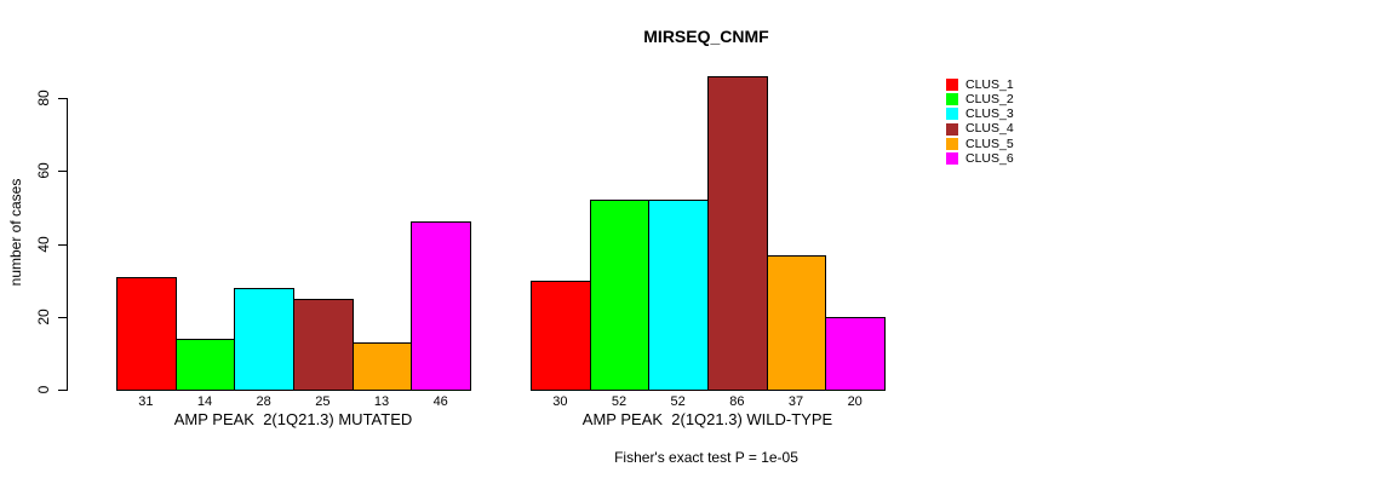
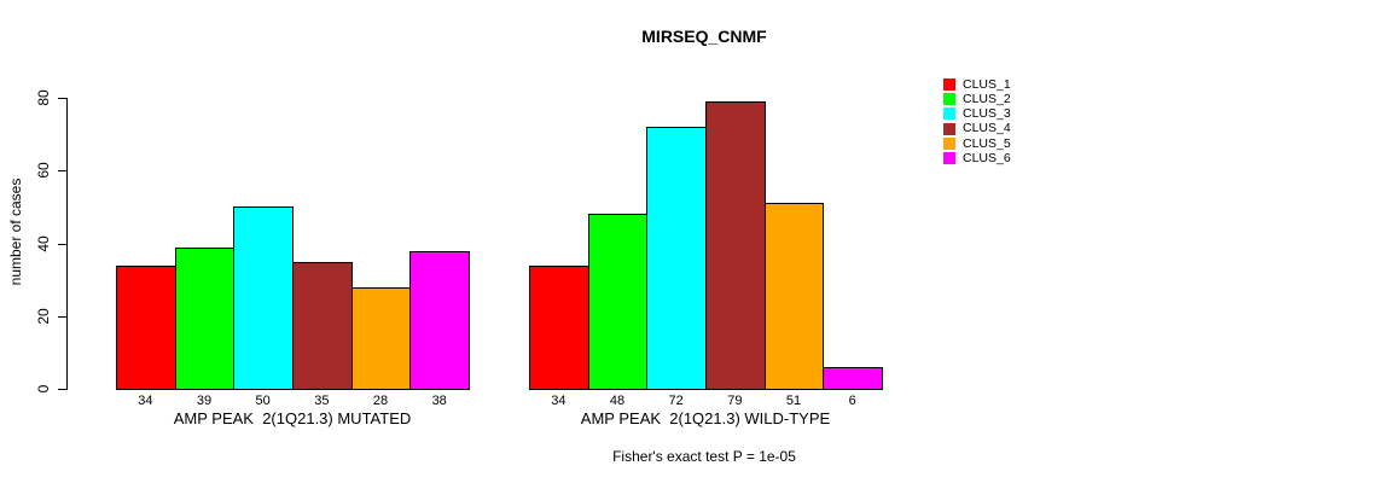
CLUS_1/AMP PEAK 2(1Q21.3) MUTATED: 31 -> 34
CLUS_2/AMP PEAK 2(1Q21.3) MUTATED: 14 -> 39
CLUS_3/AMP PEAK 2(1Q21.3) MUTATED: 28 -> 50
CLUS_4/AMP PEAK 2(1Q21.3) MUTATED: 25 -> 35
CLUS_5/AMP PEAK 2(1Q21.3) MUTATED: 13 -> 28
CLUS_6/AMP PEAK 2(1Q21.3) MUTATED: 46 -> 38
CLUS_1/AMP PEAK 2(1Q21.3) WILD-TYPE: 30 -> 34
CLUS_2/AMP PEAK 2(1Q21.3) WILD-TYPE: 52 -> 48
CLUS_3/AMP PEAK 2(1Q21.3) WILD-TYPE: 52 -> 72
CLUS_4/AMP PEAK 2(1Q21.3) WILD-TYPE: 86 -> 79
CLUS_5/AMP PEAK 2(1Q21.3) WILD-TYPE: 37 -> 51
CLUS_6/AMP PEAK 2(1Q21.3) WILD-TYPE: 20 -> 6
